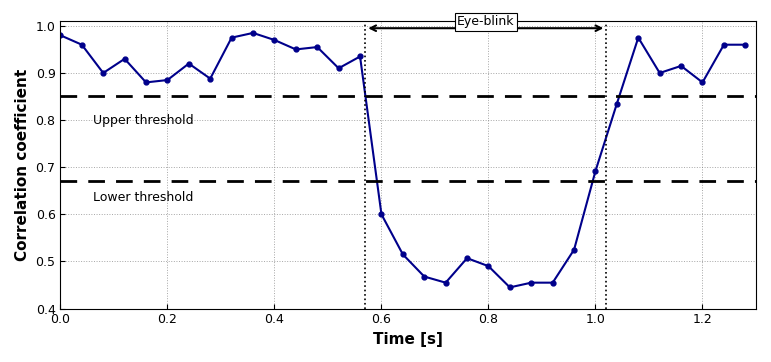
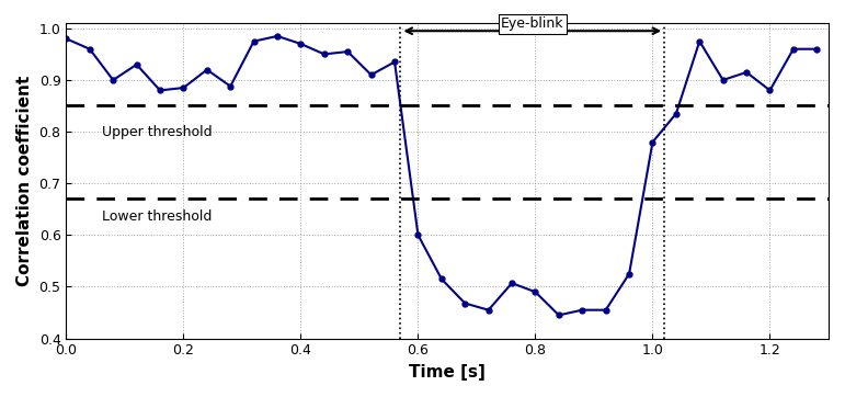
1.0: 0.692 -> 0.780
